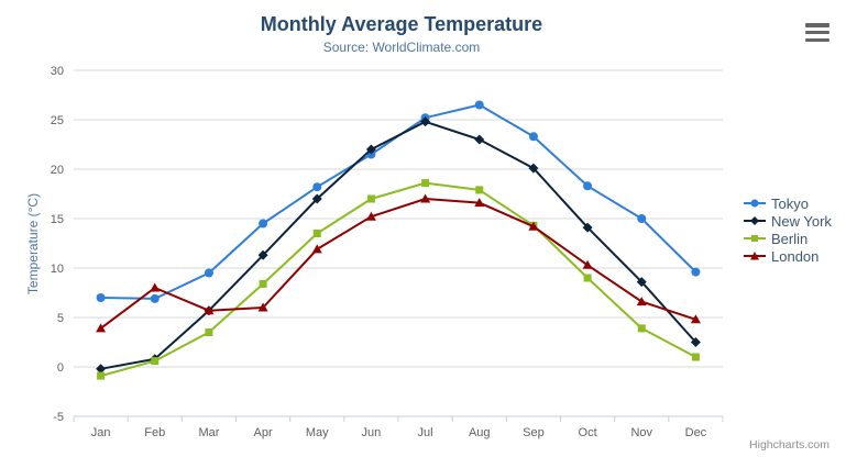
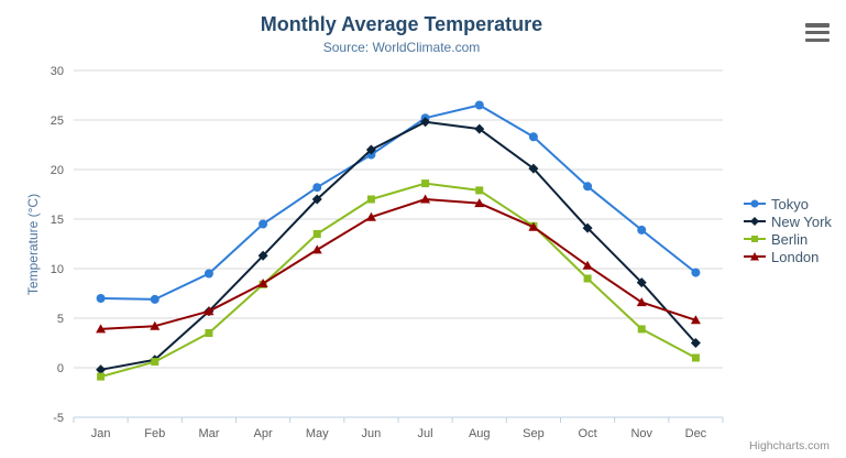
London/Feb: 8 -> 4
London/Apr: 6 -> 8
New York/Aug: 23 -> 24
Tokyo/Nov: 15 -> 14
